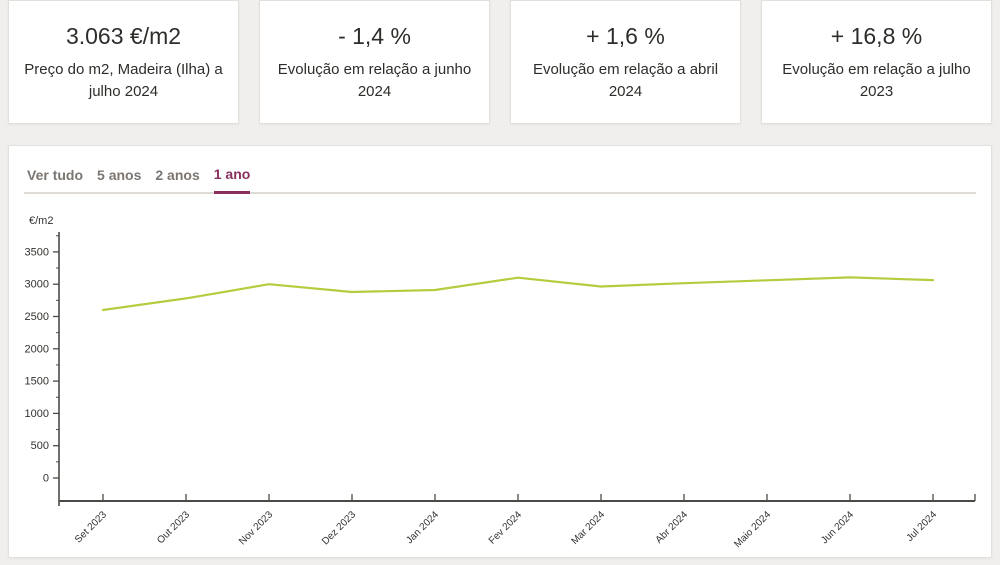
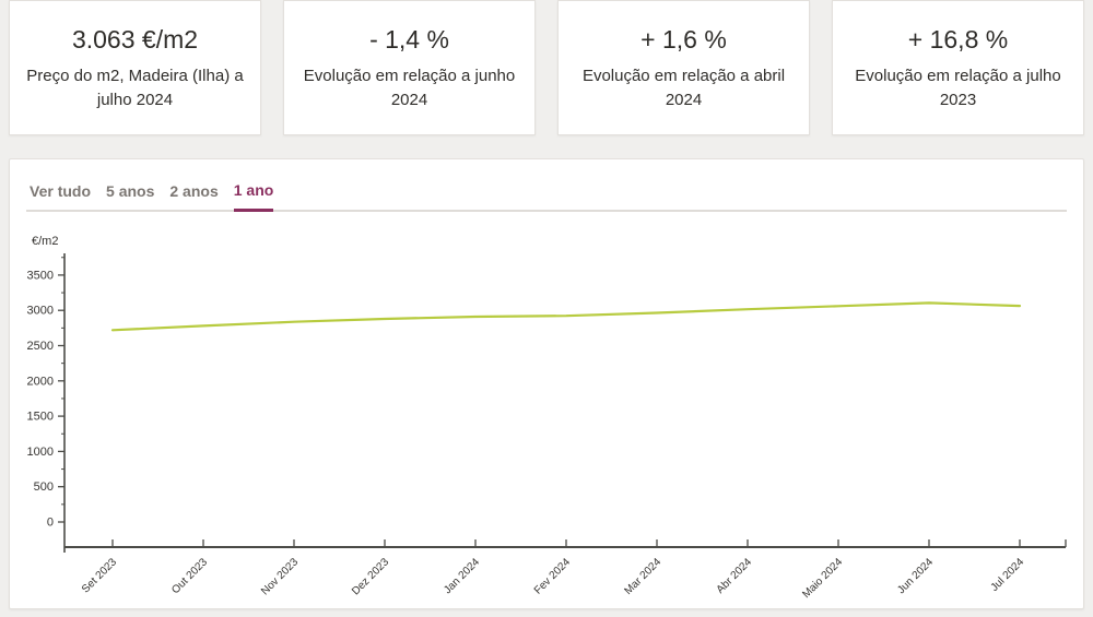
Set 2023: 2600 -> 2700
Nov 2023: 3000 -> 2800
Fev 2024: 3100 -> 2900
